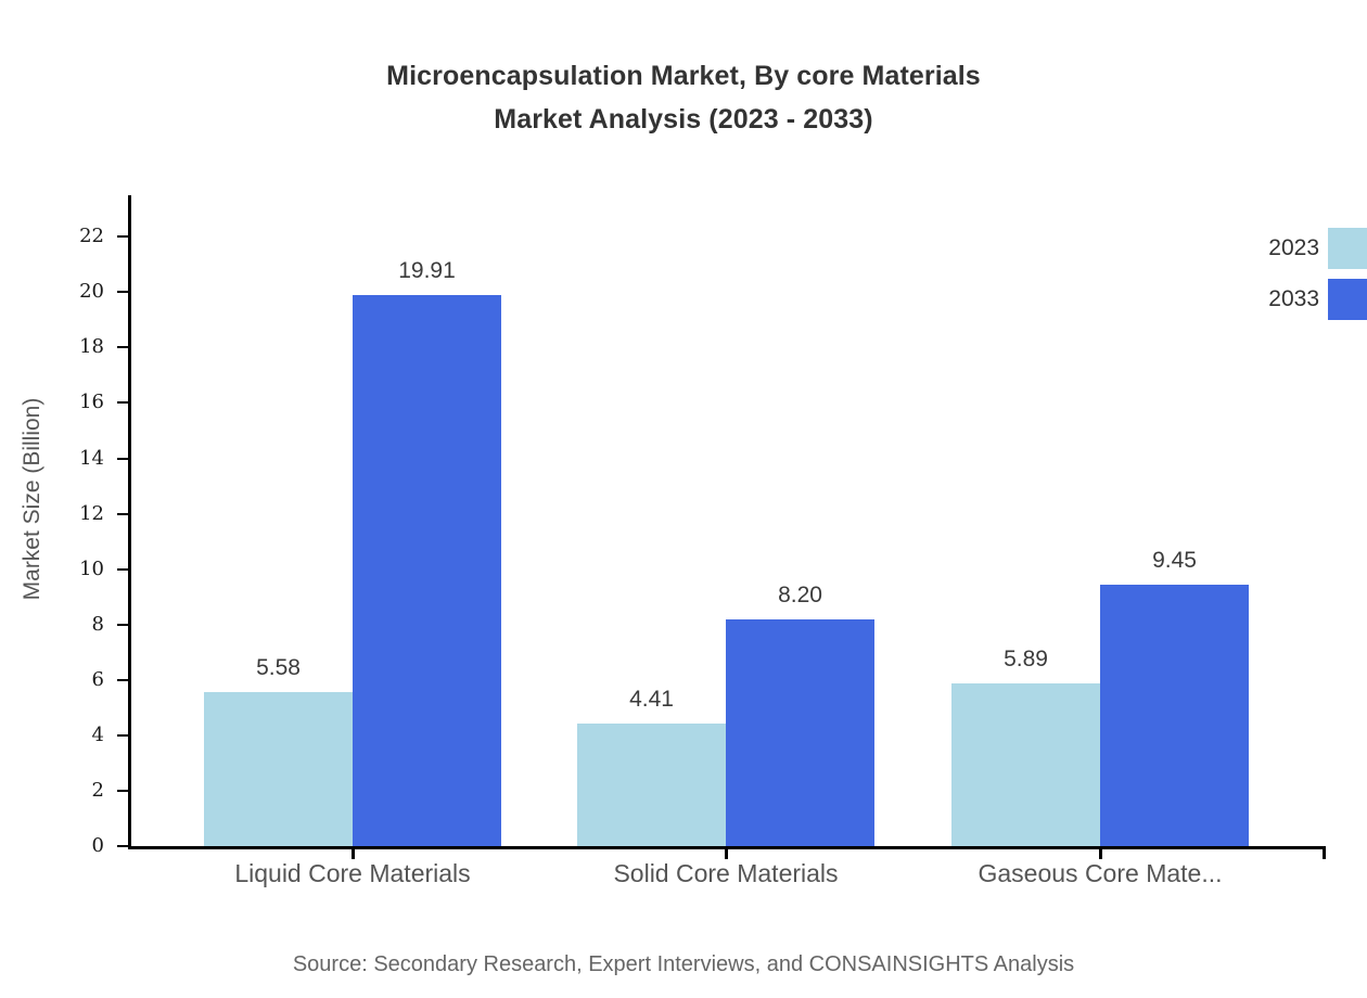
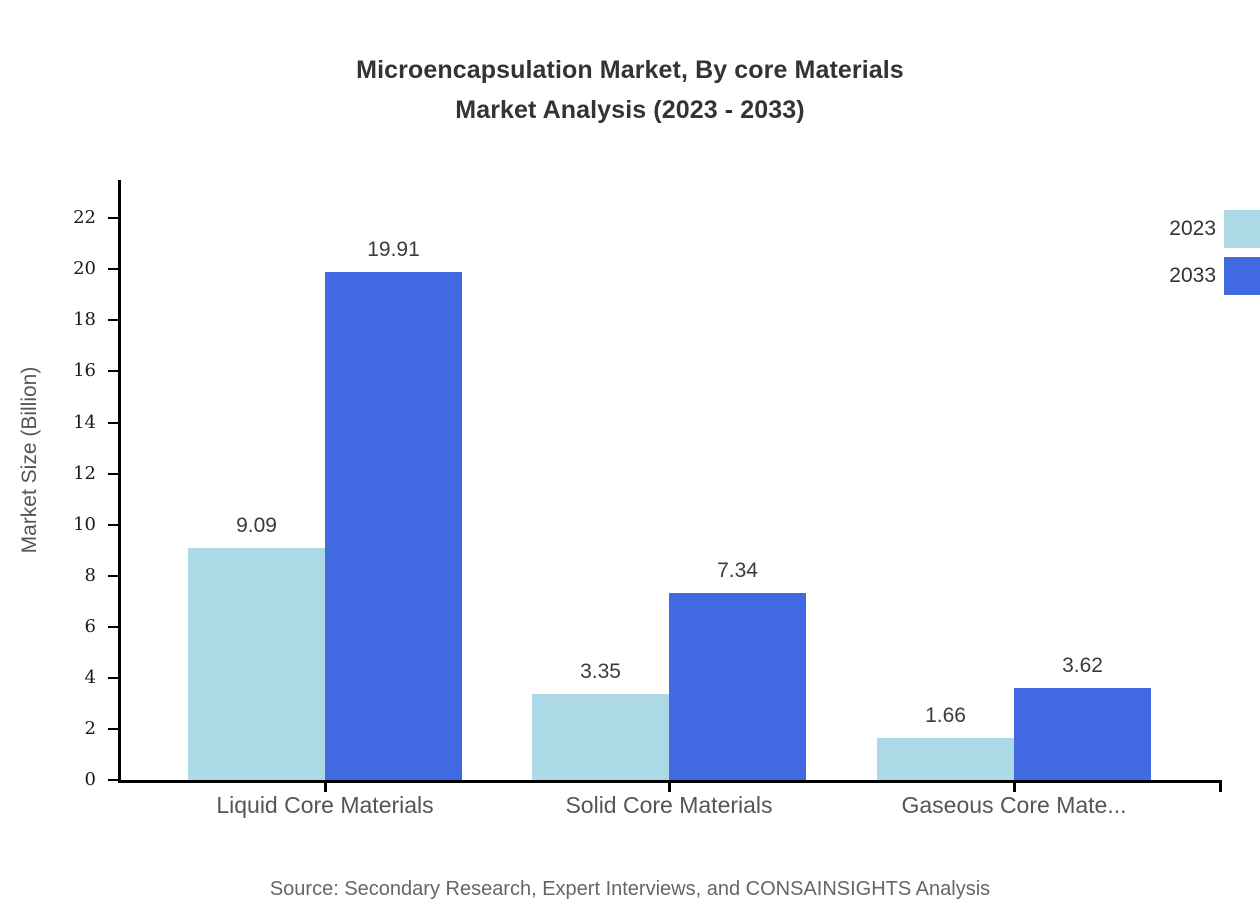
2023/Liquid Core Materials: 5.58 -> 9.09
2023/Solid Core Materials: 4.41 -> 3.35
2033/Solid Core Materials: 8.20 -> 7.34
2023/Gaseous Core Mate...: 5.89 -> 1.66
2033/Gaseous Core Mate...: 9.45 -> 3.62
